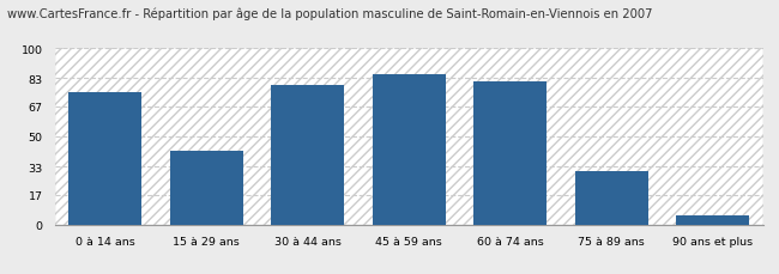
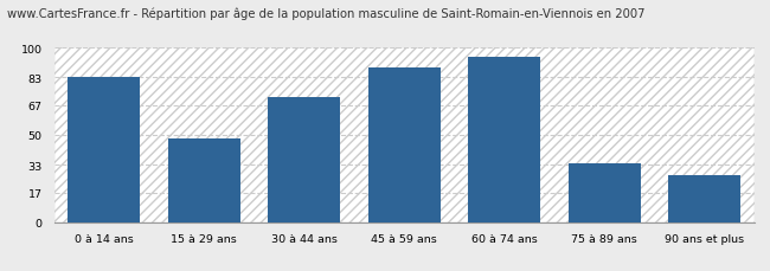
0 à 14 ans: 75 -> 83
15 à 29 ans: 42 -> 48
30 à 44 ans: 79 -> 72
45 à 59 ans: 85 -> 89
60 à 74 ans: 81 -> 95
75 à 89 ans: 30 -> 34
90 ans et plus: 5 -> 27
